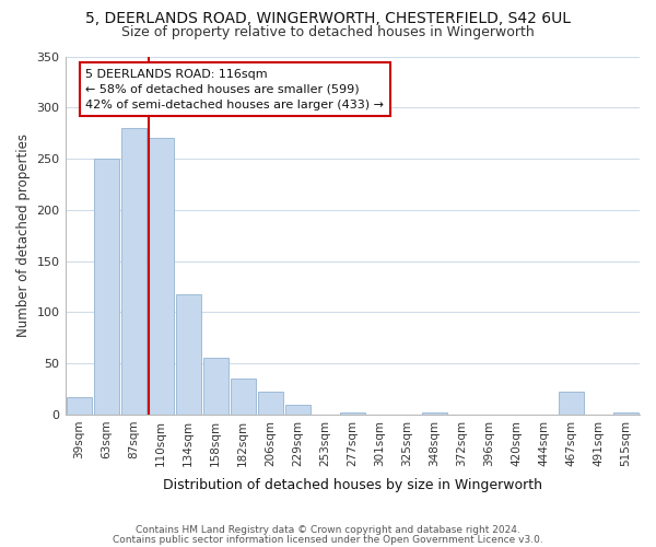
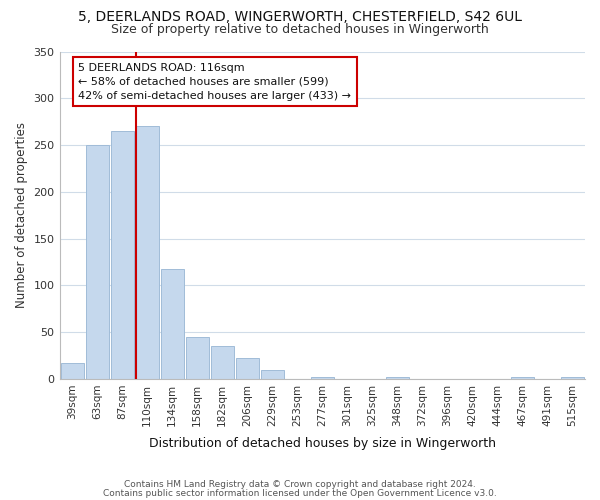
87sqm: 280 -> 265
158sqm: 56 -> 45
467sqm: 22 -> 2
